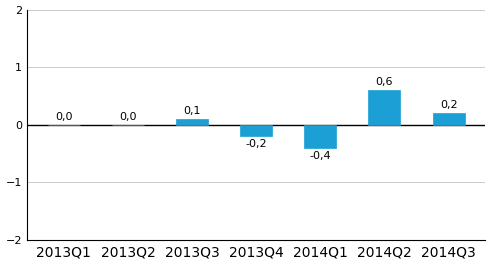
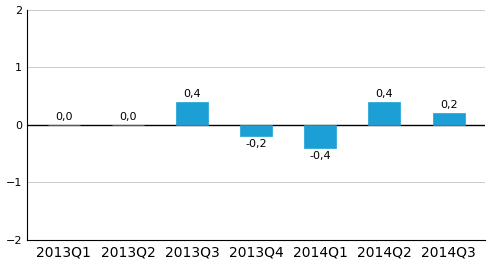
2013Q3: 0,1 -> 0,4
2014Q2: 0,6 -> 0,4
